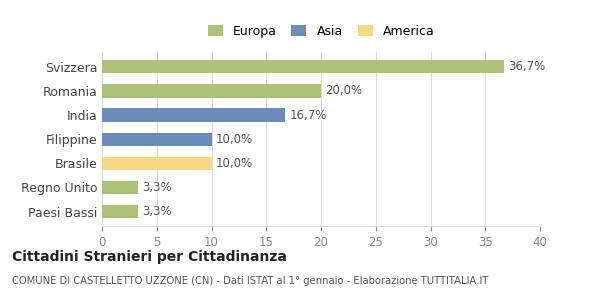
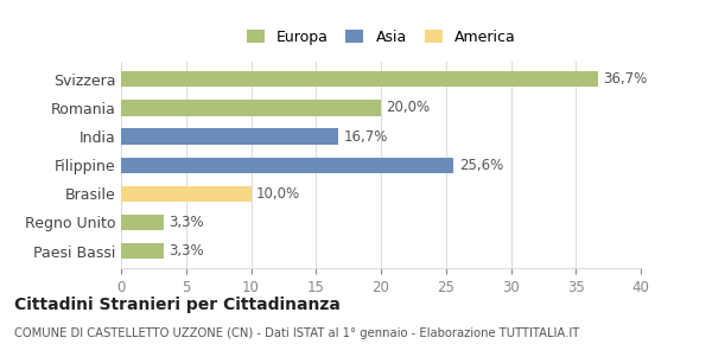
Filippine: 10,0% -> 25,6%
